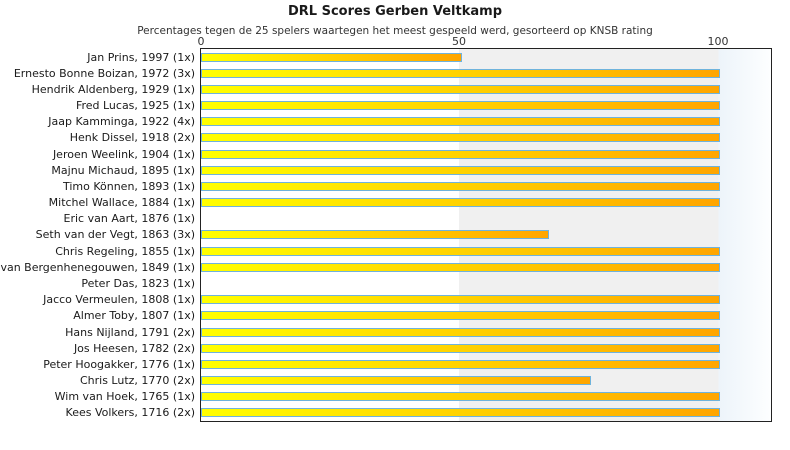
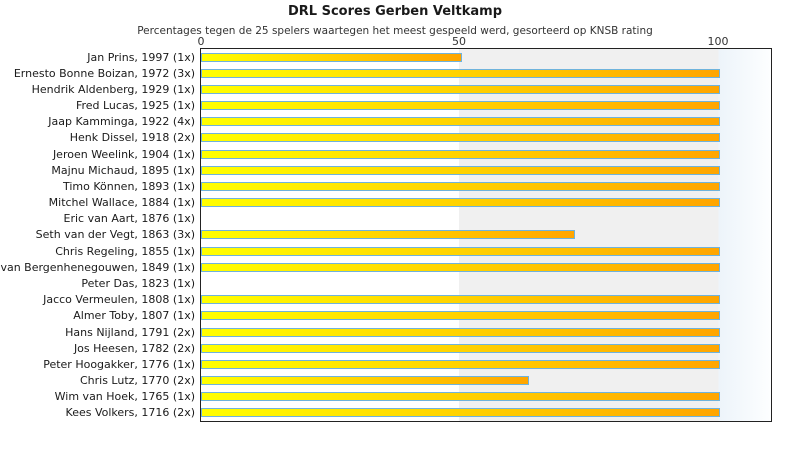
Seth van der Vegt, 1863 (3x): 67 -> 72
Chris Lutz, 1770 (2x): 75 -> 63
